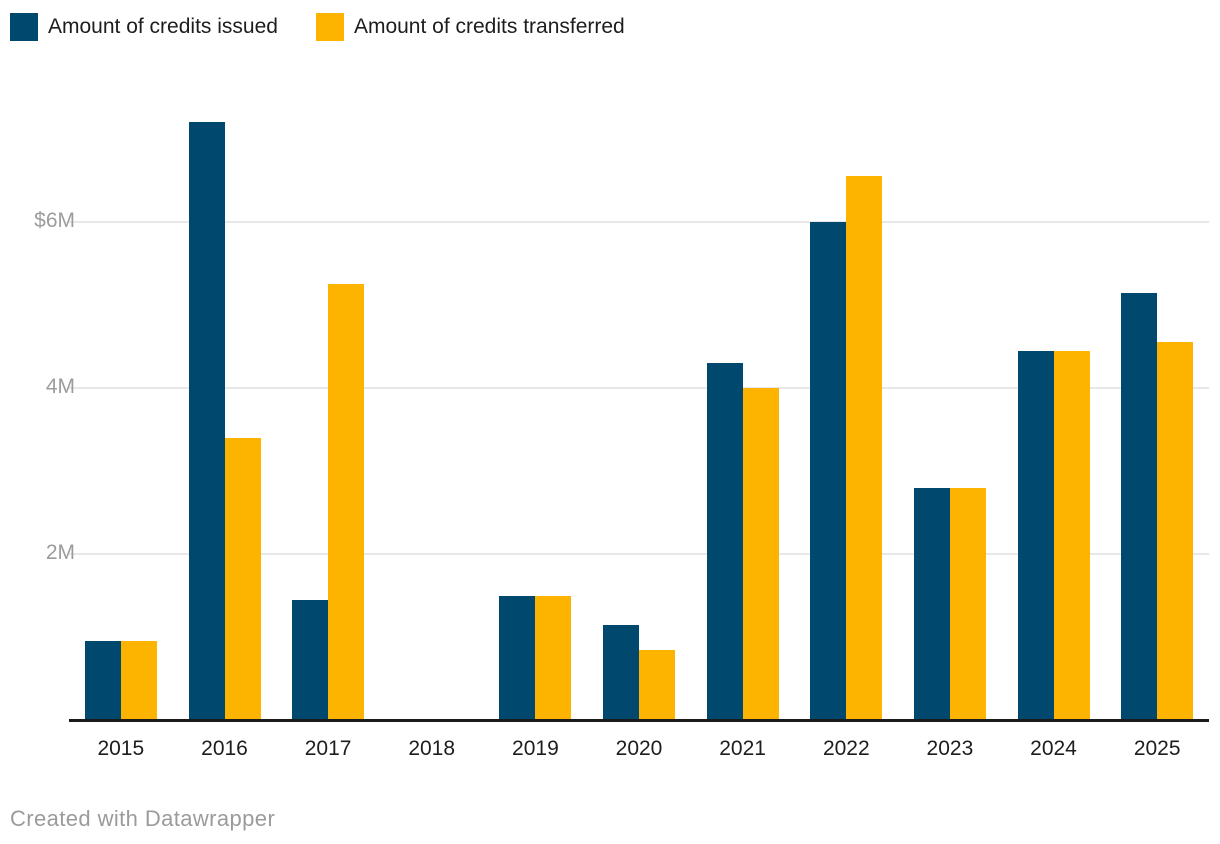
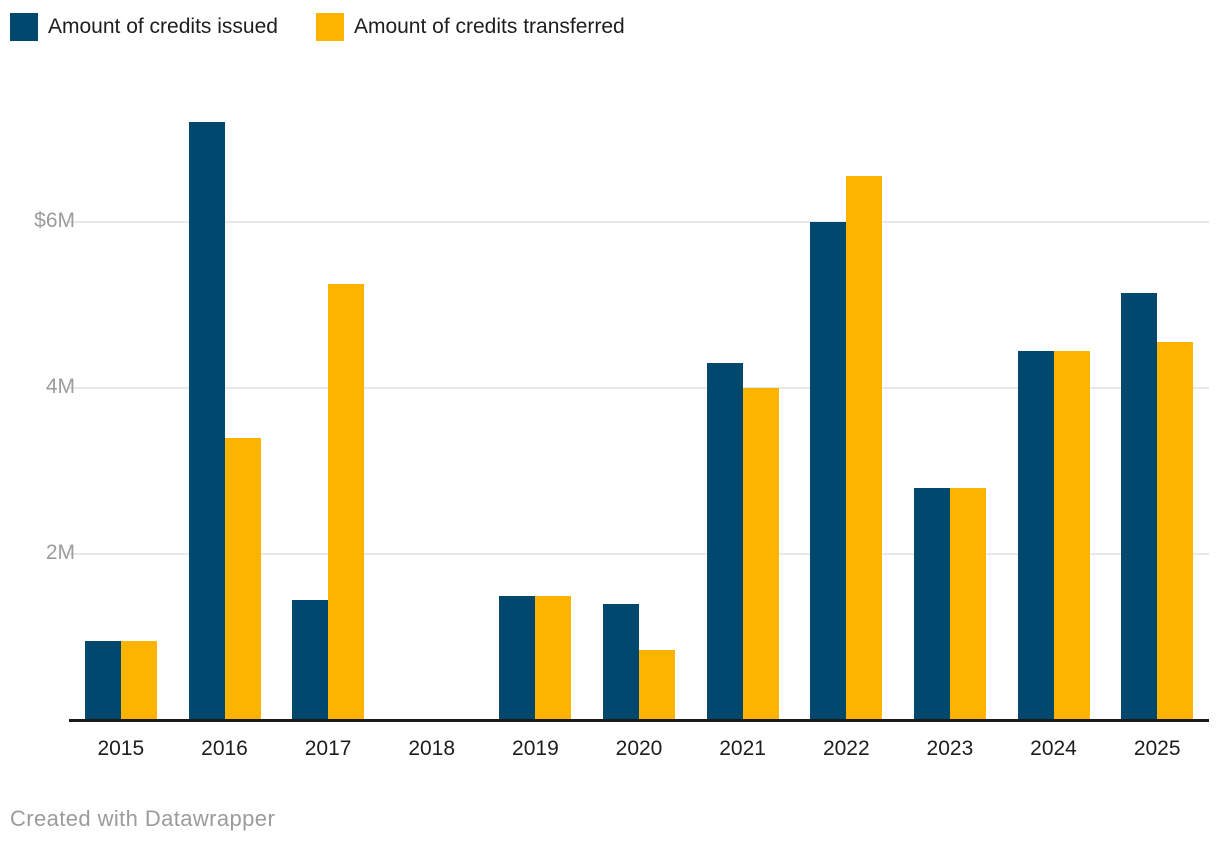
Amount of credits issued/2020: $1.1M -> $1.4M
